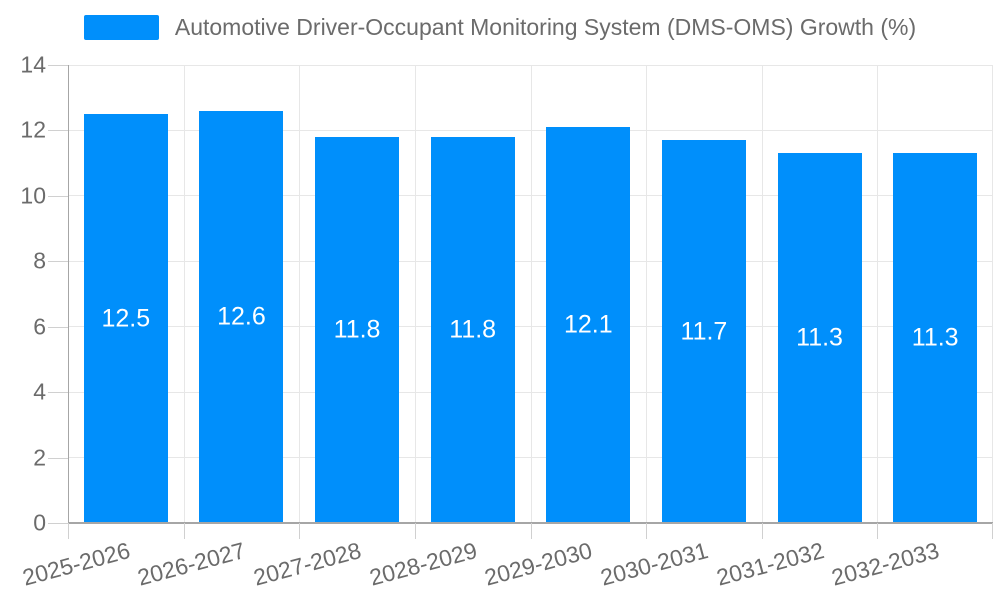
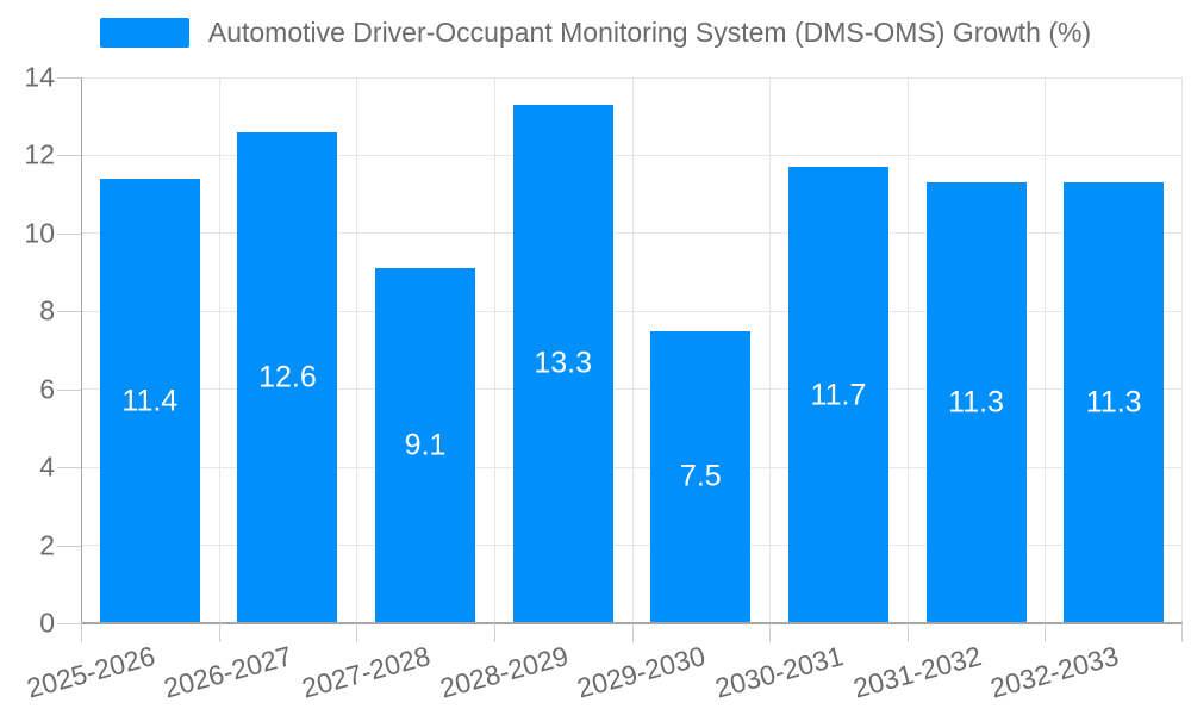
2025-2026: 12.5 -> 11.4
2027-2028: 11.8 -> 9.1
2028-2029: 11.8 -> 13.3
2029-2030: 12.1 -> 7.5
